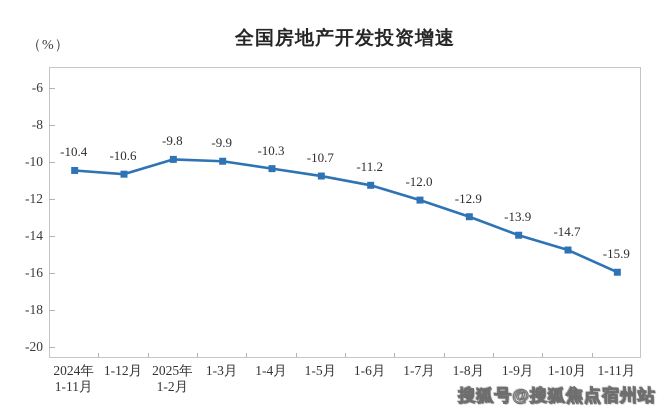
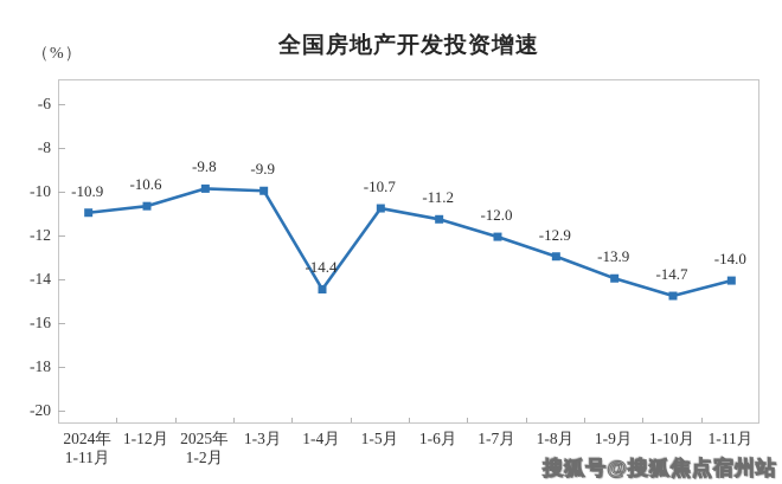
2024年 1-11月: -10.4 -> -10.9
1-4月: -10.3 -> -14.4
1-11月: -15.9 -> -14.0
